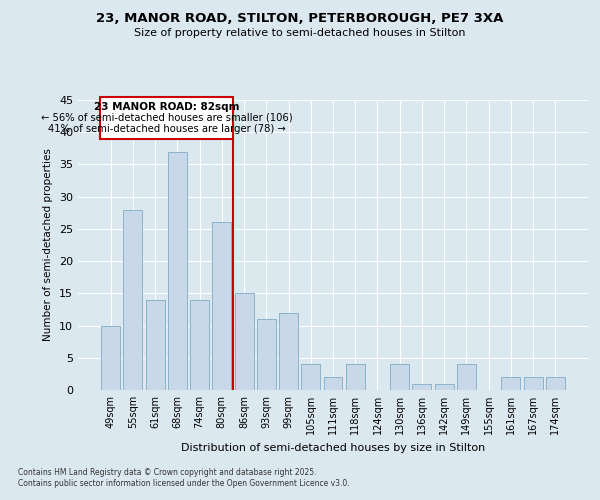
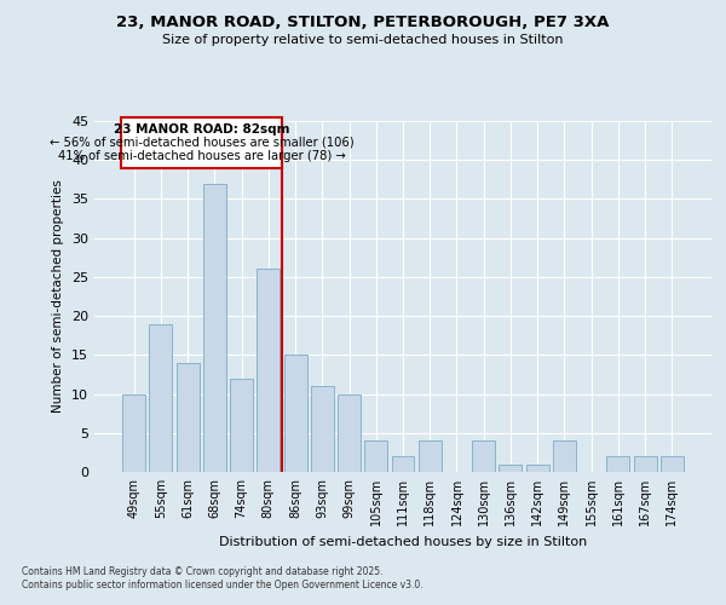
55sqm: 28 -> 19
74sqm: 14 -> 12
99sqm: 12 -> 10
